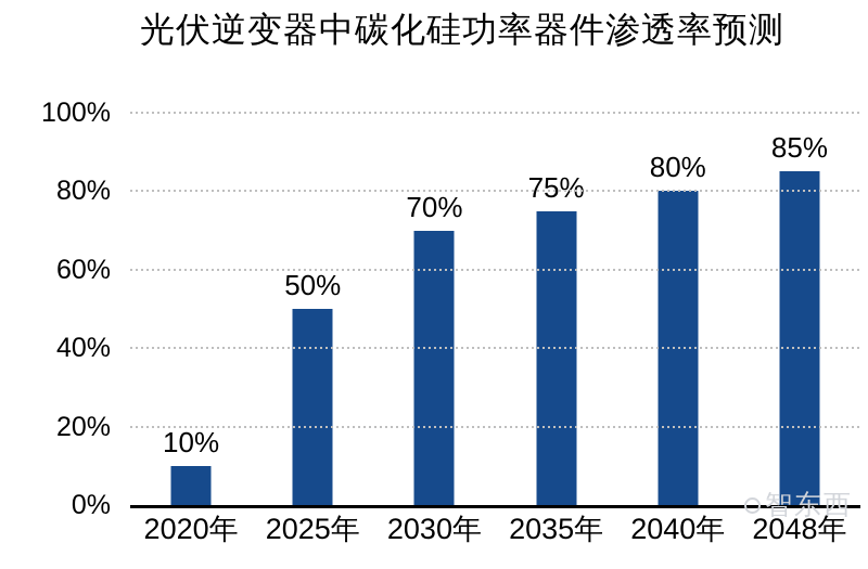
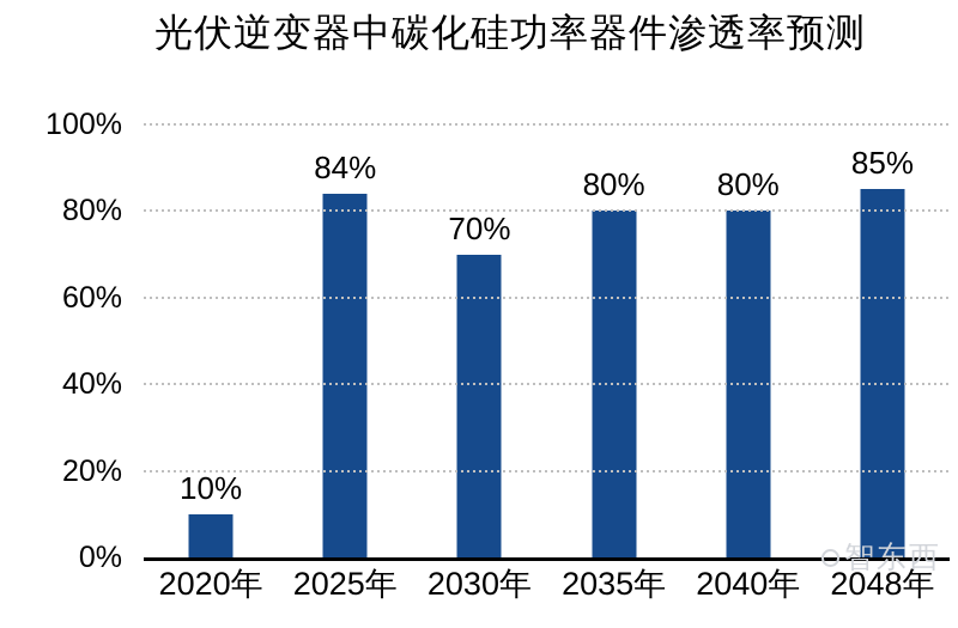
2025年: 50% -> 84%
2035年: 75% -> 80%
